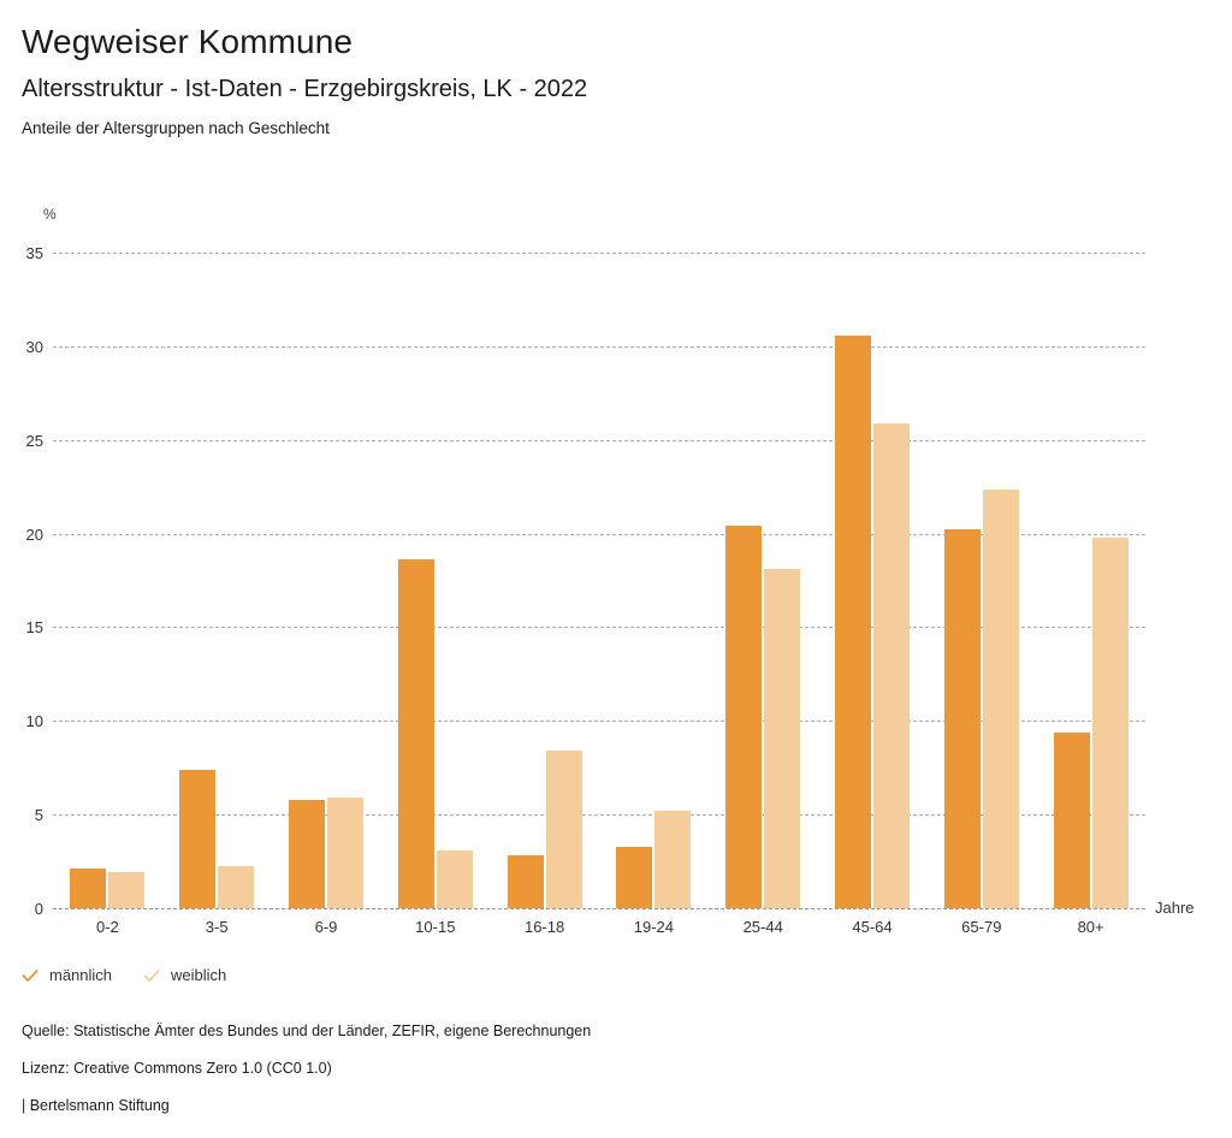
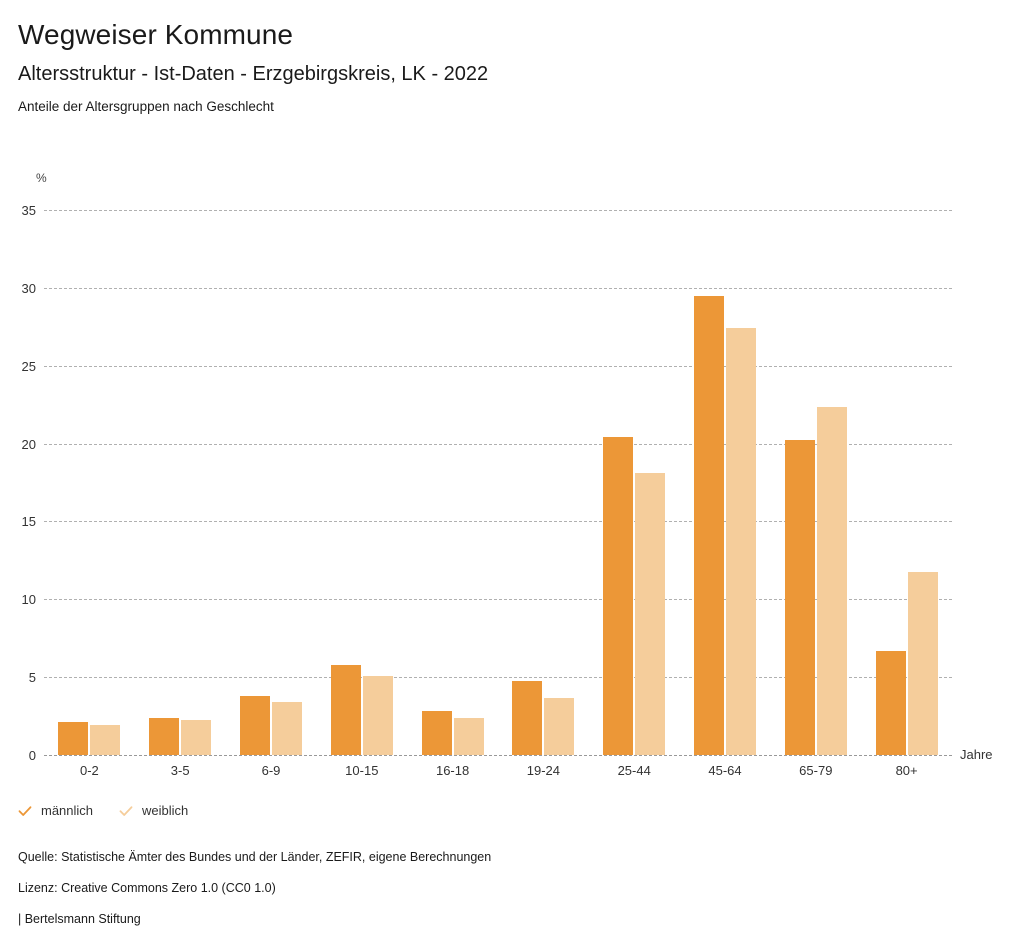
männlich/3-5: 7.4 -> 2.4
männlich/6-9: 5.8 -> 3.8
weiblich/6-9: 5.9 -> 3.4
männlich/10-15: 18.6 -> 5.8
weiblich/10-15: 3.1 -> 5.1
weiblich/16-18: 8.4 -> 2.4
männlich/19-24: 3.3 -> 4.8
weiblich/19-24: 5.2 -> 3.6
männlich/45-64: 30.6 -> 29.5
weiblich/45-64: 25.9 -> 27.4
männlich/80+: 9.4 -> 6.7
weiblich/80+: 19.8 -> 11.8
